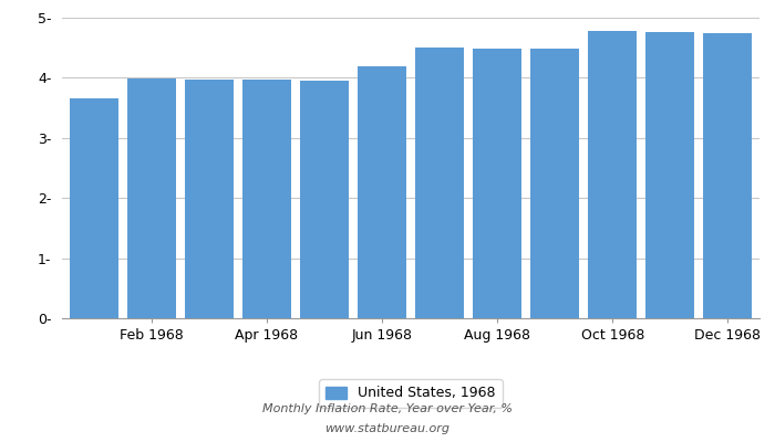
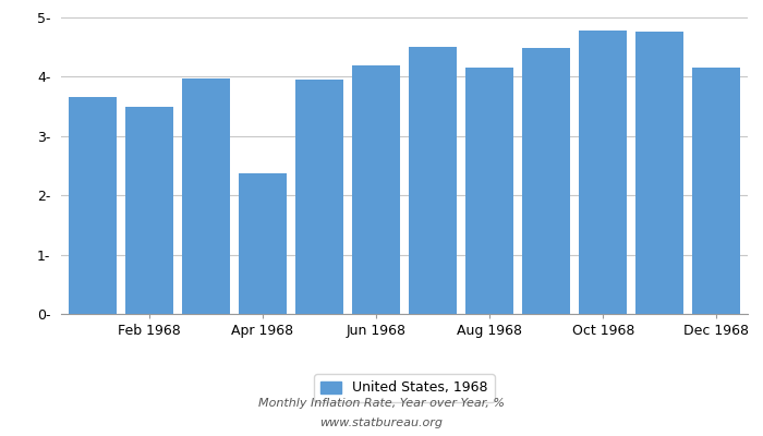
Feb 1968: 3.98- -> 3.50-
Apr 1968: 3.97- -> 2.38-
Aug 1968: 4.49- -> 4.16-
Dec 1968: 4.74- -> 4.16-
